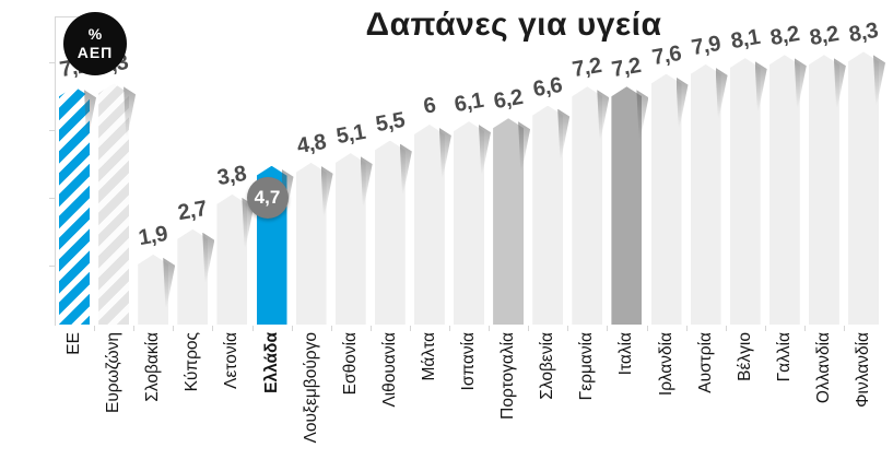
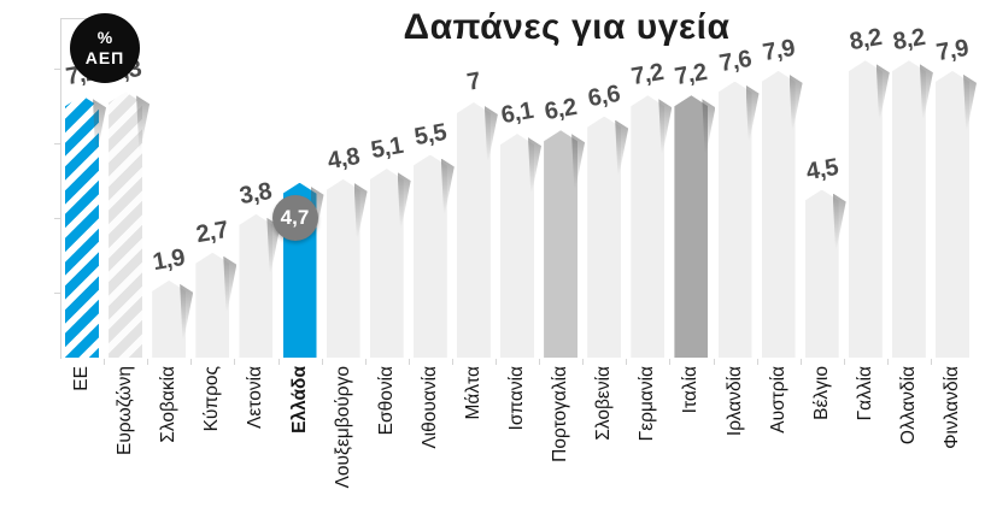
Μάλτα: 6 -> 7
Βέλγιο: 8,1 -> 4,5
Φινλανδία: 8,3 -> 7,9
